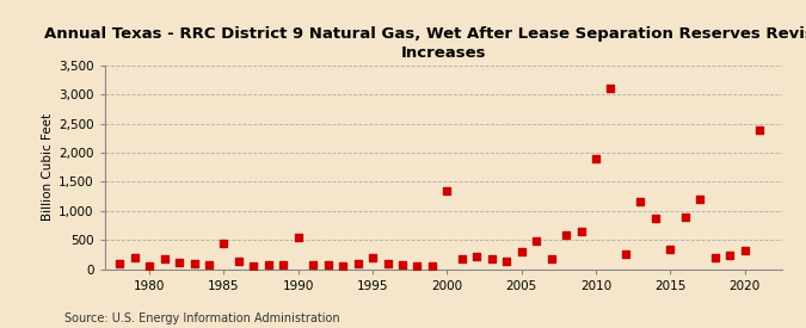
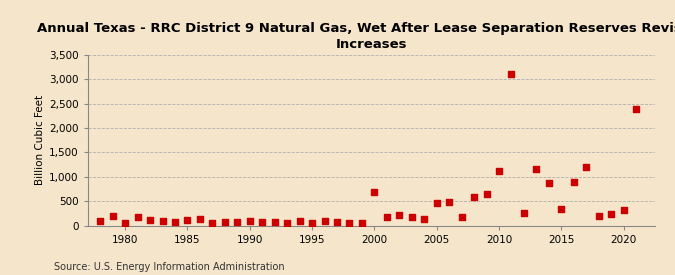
1985: 450 -> 110
1990: 550 -> 100
1995: 200 -> 60
2000: 1,350 -> 680
2005: 300 -> 460
2010: 1,900 -> 1,120
